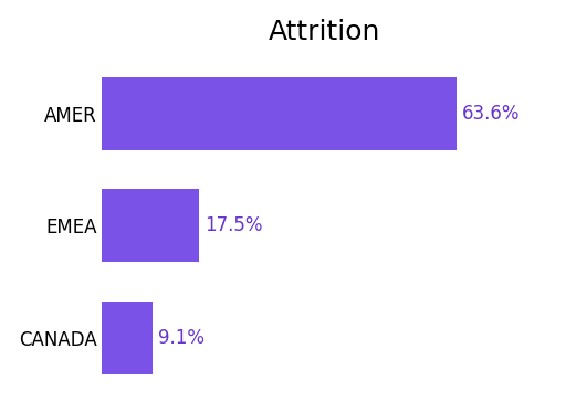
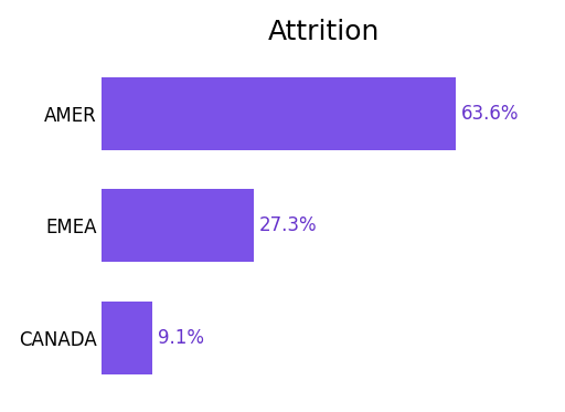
EMEA: 17.5% -> 27.3%
